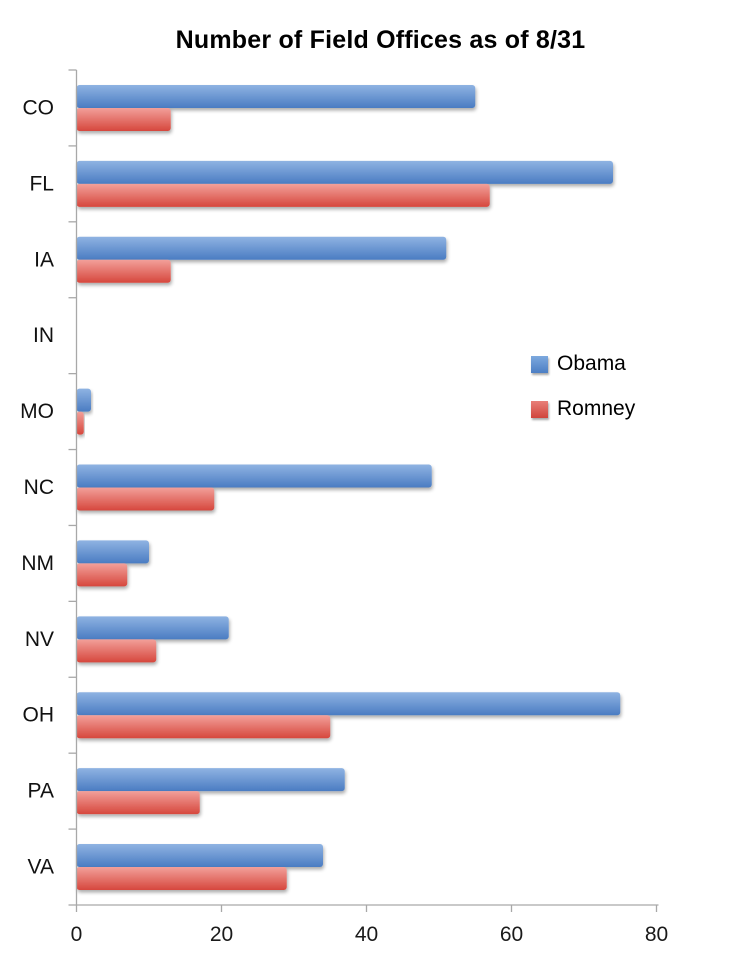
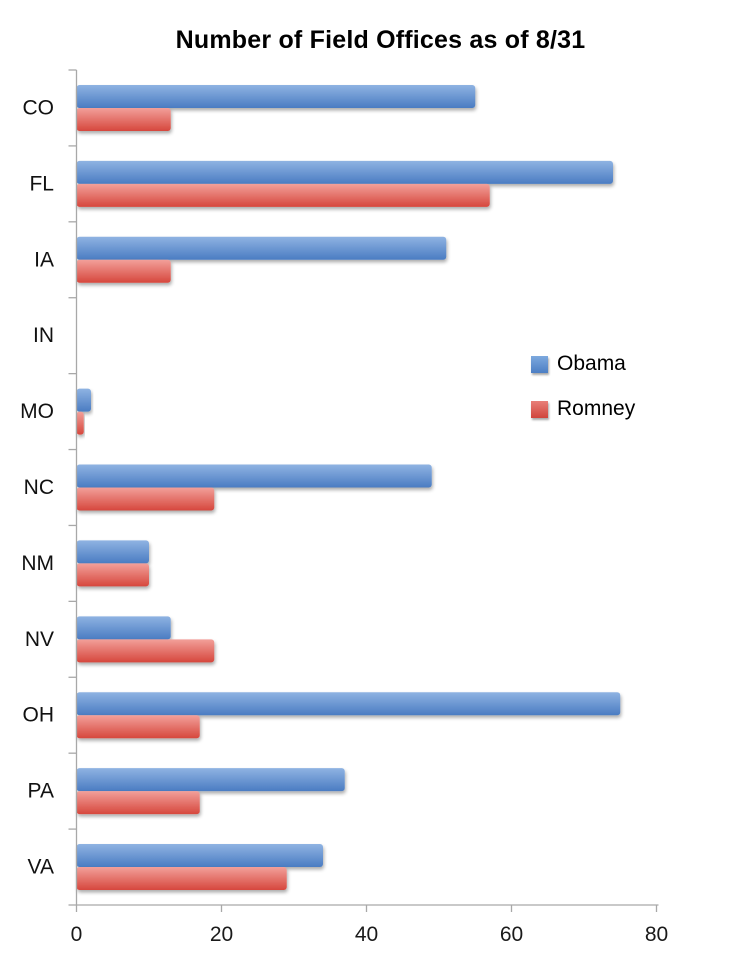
Romney/NM: 7 -> 10
Obama/NV: 21 -> 13
Romney/NV: 11 -> 19
Romney/OH: 35 -> 17
